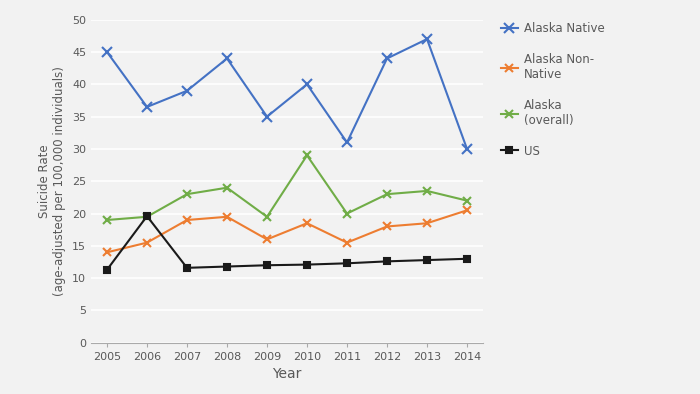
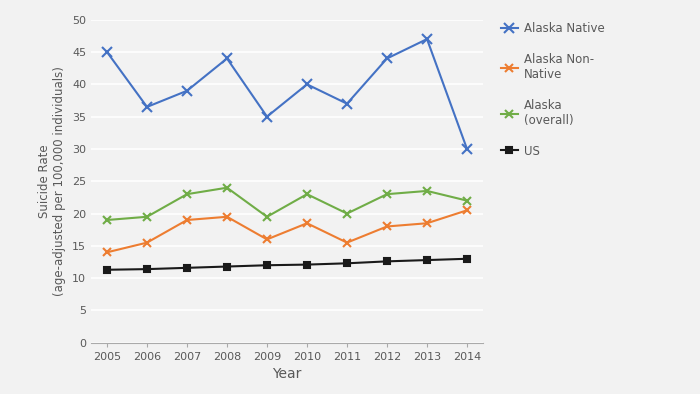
US/2006: 19.6 -> 11.4
Alaska (overall)/2010: 29.0 -> 23.0
Alaska Native/2011: 31.0 -> 37.0
